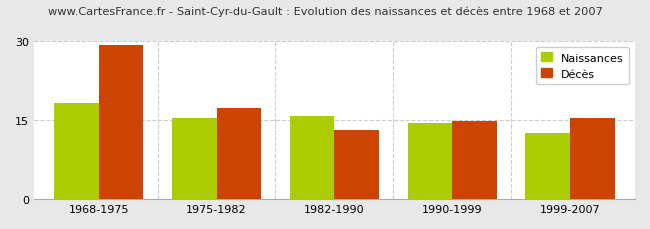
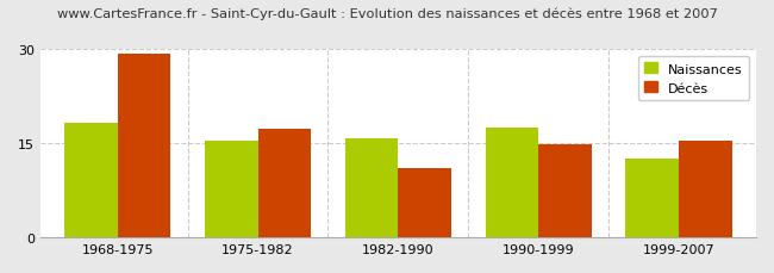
Décès/1982-1990: 13.2 -> 11.0
Naissances/1990-1999: 14.4 -> 17.4
